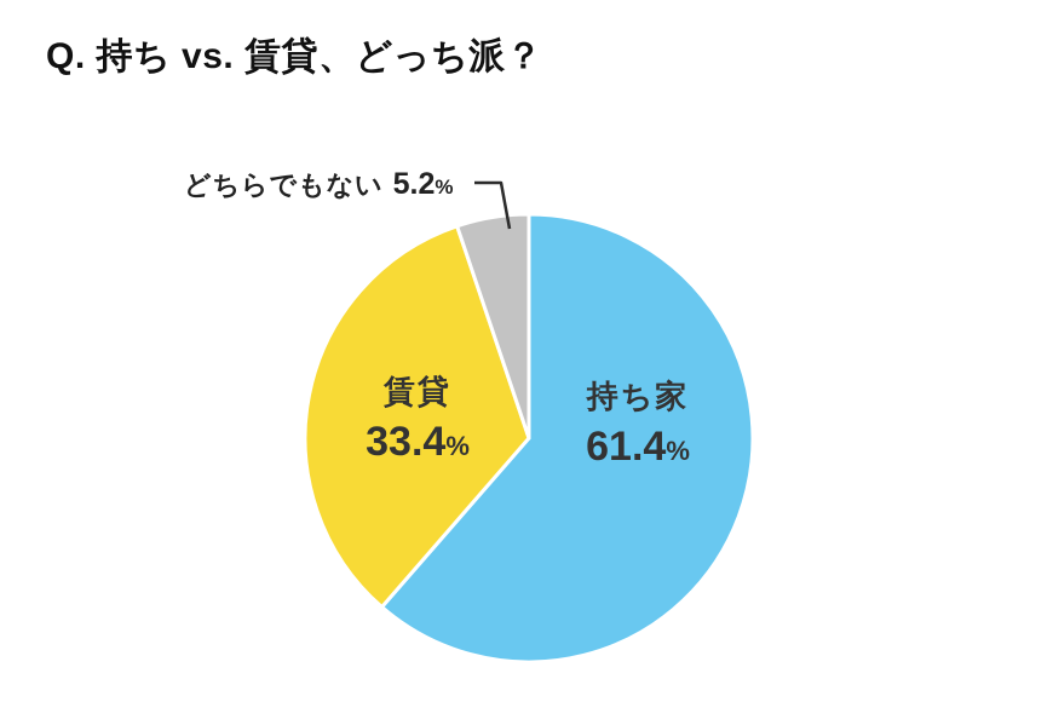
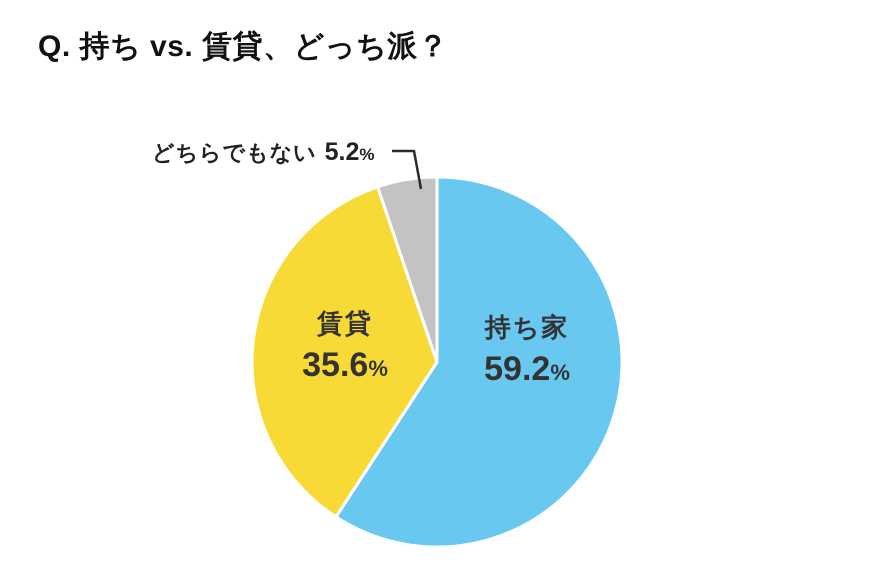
持ち家: 61.4 -> 59.2
賃貸: 33.4 -> 35.6
